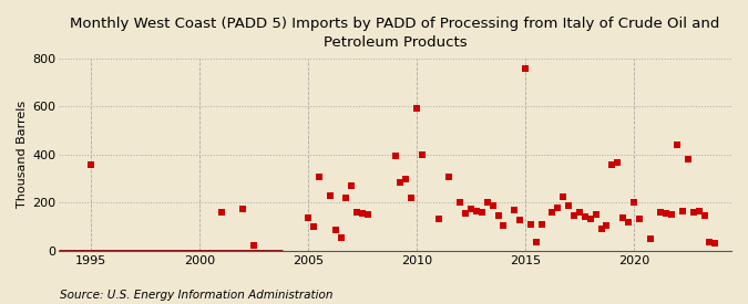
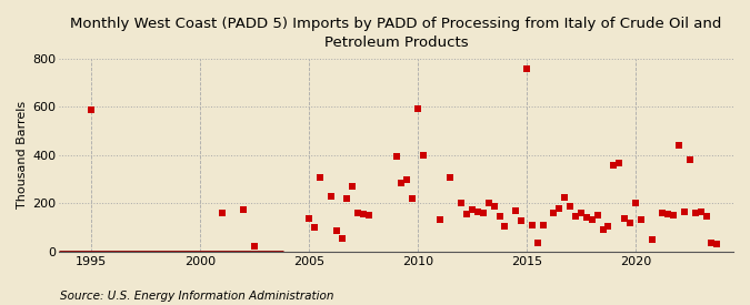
1995: 360 -> 590
